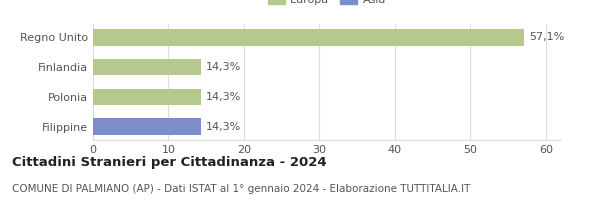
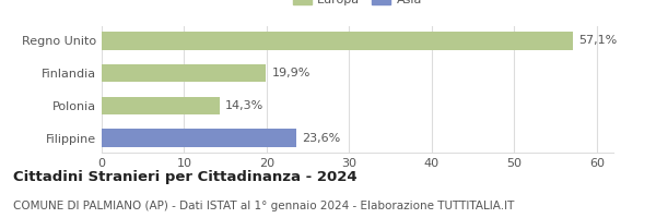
Finlandia: 14,3% -> 19,9%
Filippine: 14,3% -> 23,6%
